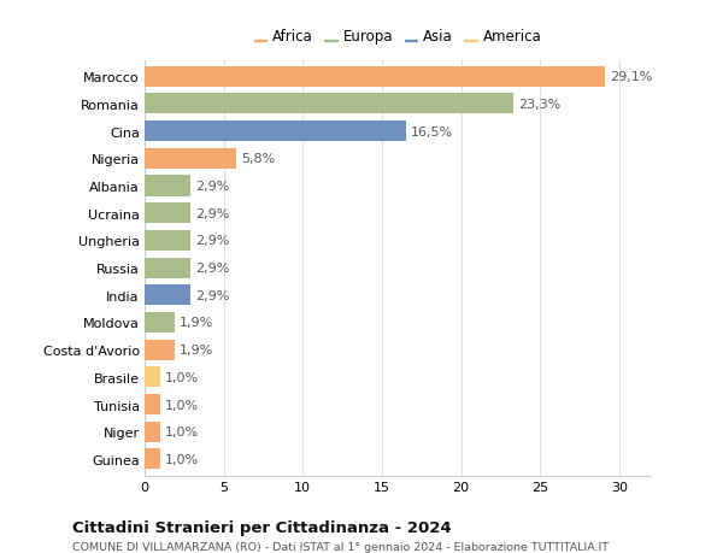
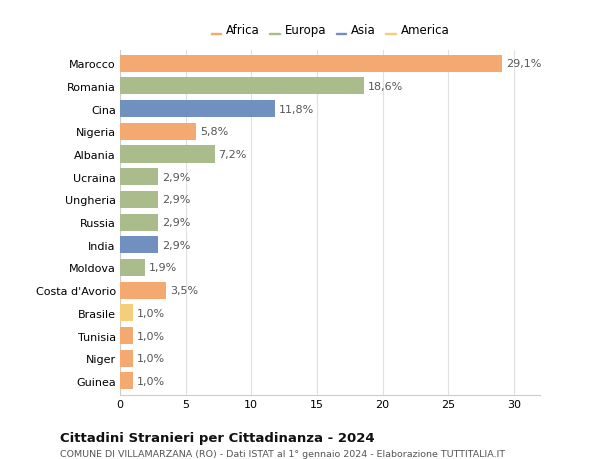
Romania: 23,3% -> 18,6%
Cina: 16,5% -> 11,8%
Albania: 2,9% -> 7,2%
Costa d'Avorio: 1,9% -> 3,5%
